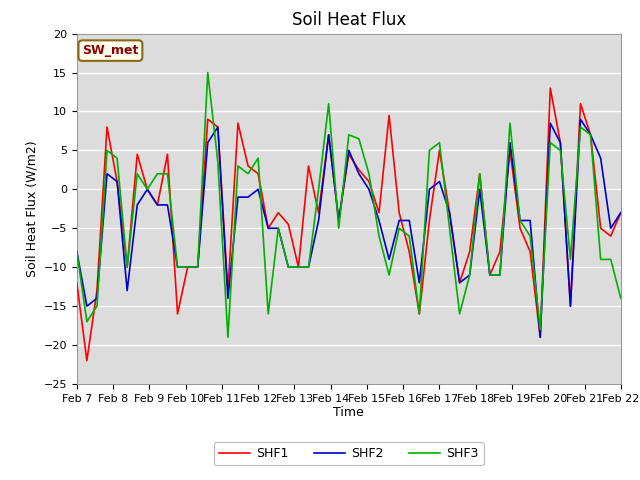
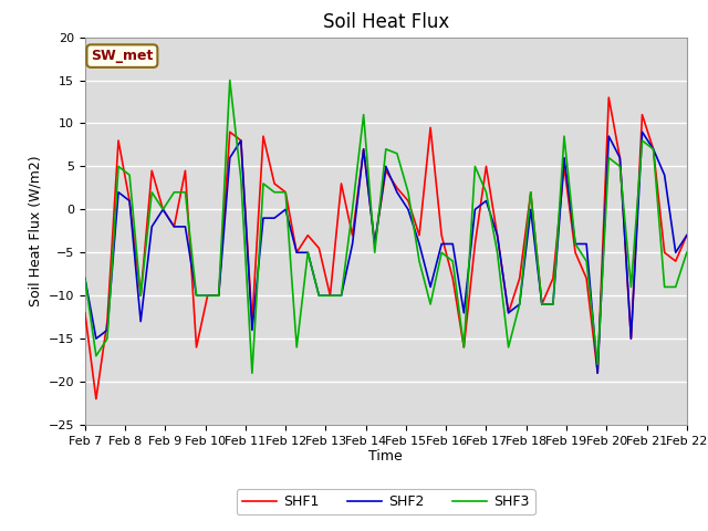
SHF3/Feb 12: 4.0 -> 2.0
SHF3/Feb 17: 6.0 -> 2.0
SHF3/Feb 22: -14.0 -> -5.0
